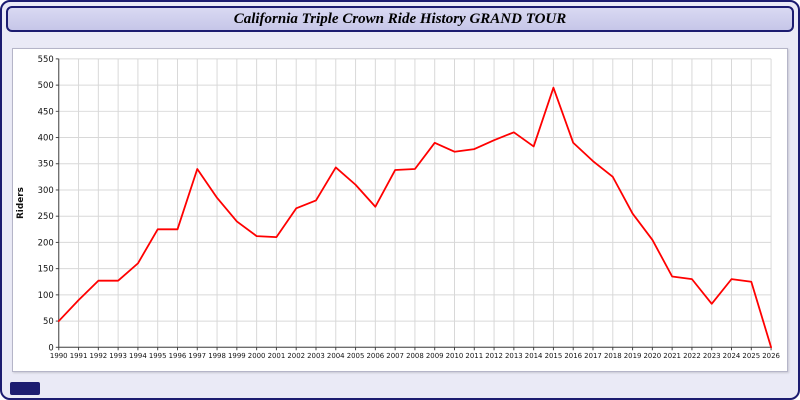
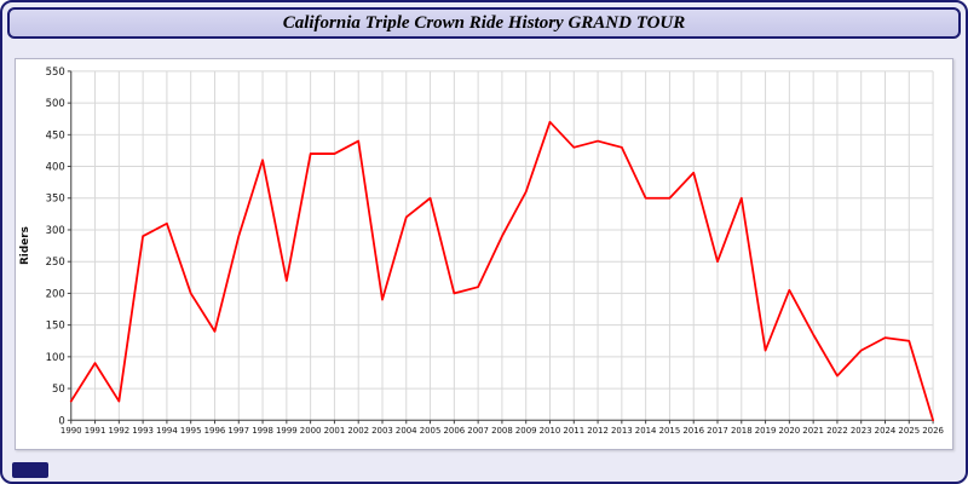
1990: 50 -> 30
1992: 130 -> 30
1993: 130 -> 290
1994: 160 -> 310
1995: 220 -> 200
1996: 220 -> 140
1997: 340 -> 290
1998: 280 -> 410
1999: 240 -> 220
2000: 210 -> 420
2001: 210 -> 420
2002: 260 -> 440
2003: 280 -> 190
2004: 340 -> 320
2005: 310 -> 350
2006: 270 -> 200
2007: 340 -> 210
2008: 340 -> 290
2009: 390 -> 360
2010: 370 -> 470
2011: 380 -> 430
2012: 400 -> 440
2013: 410 -> 430
2014: 380 -> 350
2015: 500 -> 350
2017: 360 -> 250
2018: 320 -> 350
2019: 260 -> 110
2022: 130 -> 70
2023: 80 -> 110
